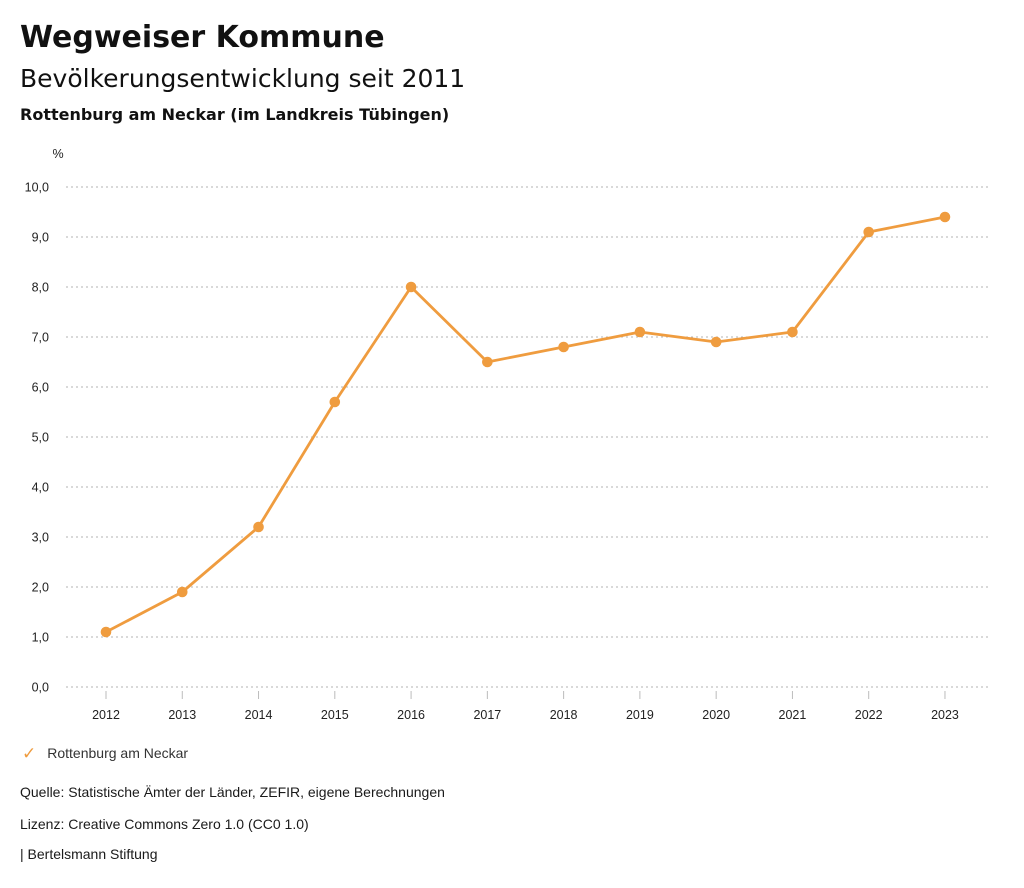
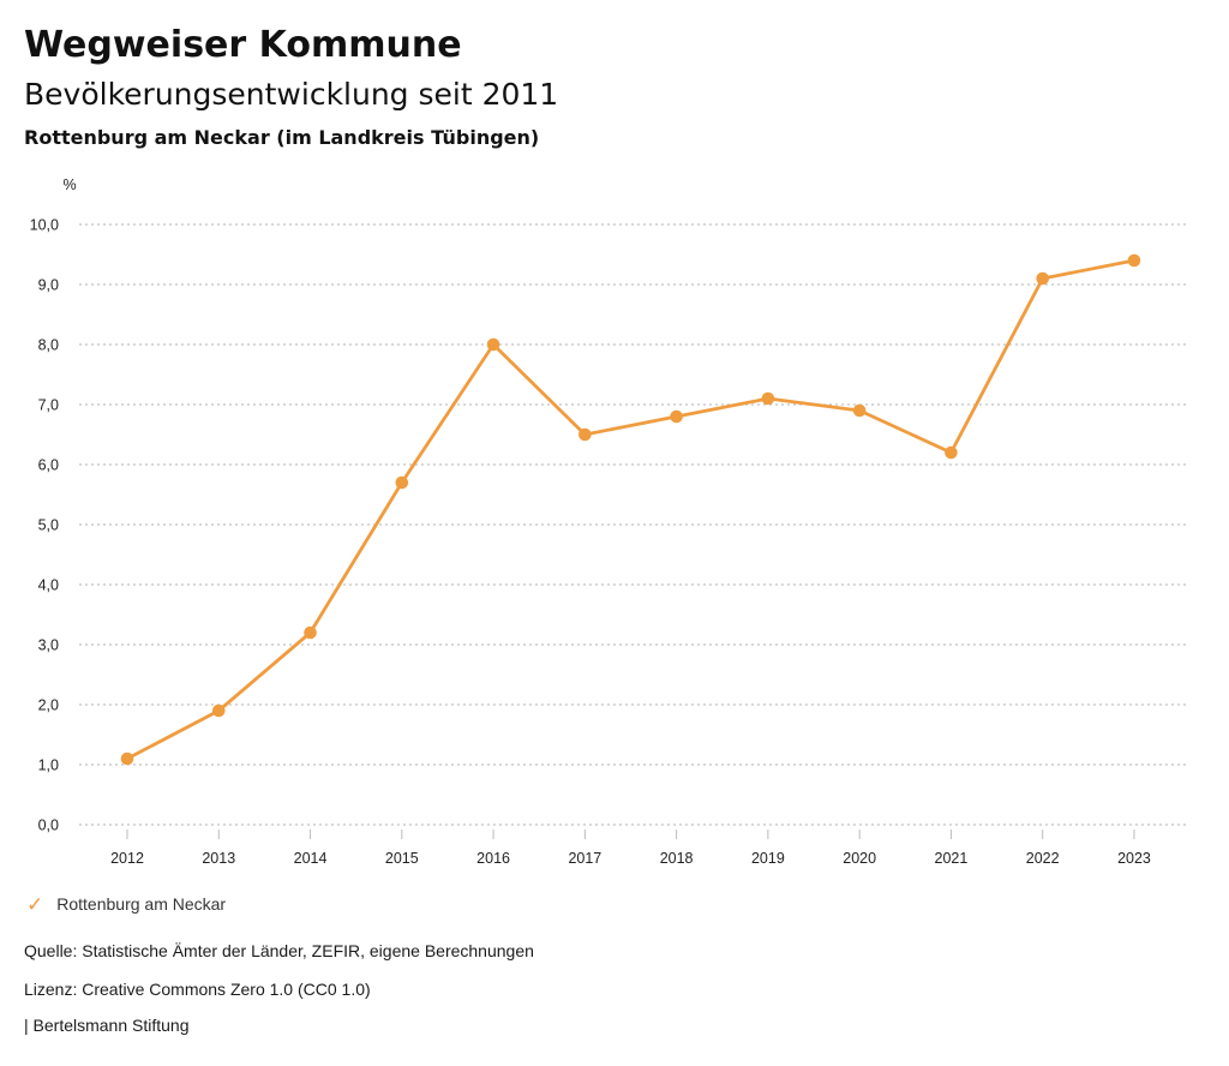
2021: 7,1 -> 6,2
